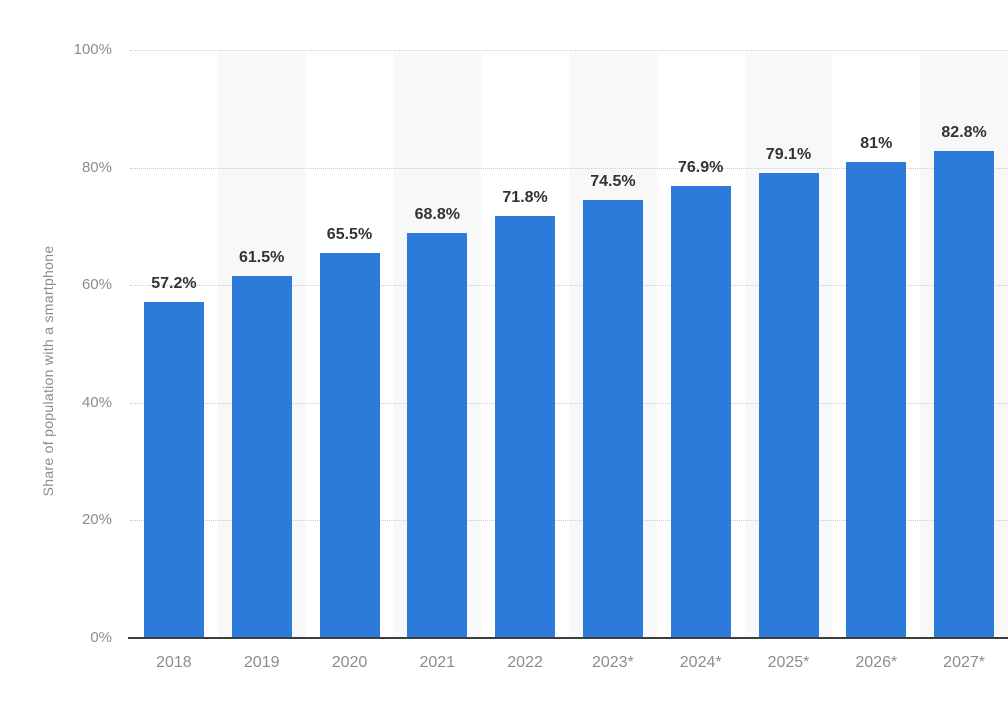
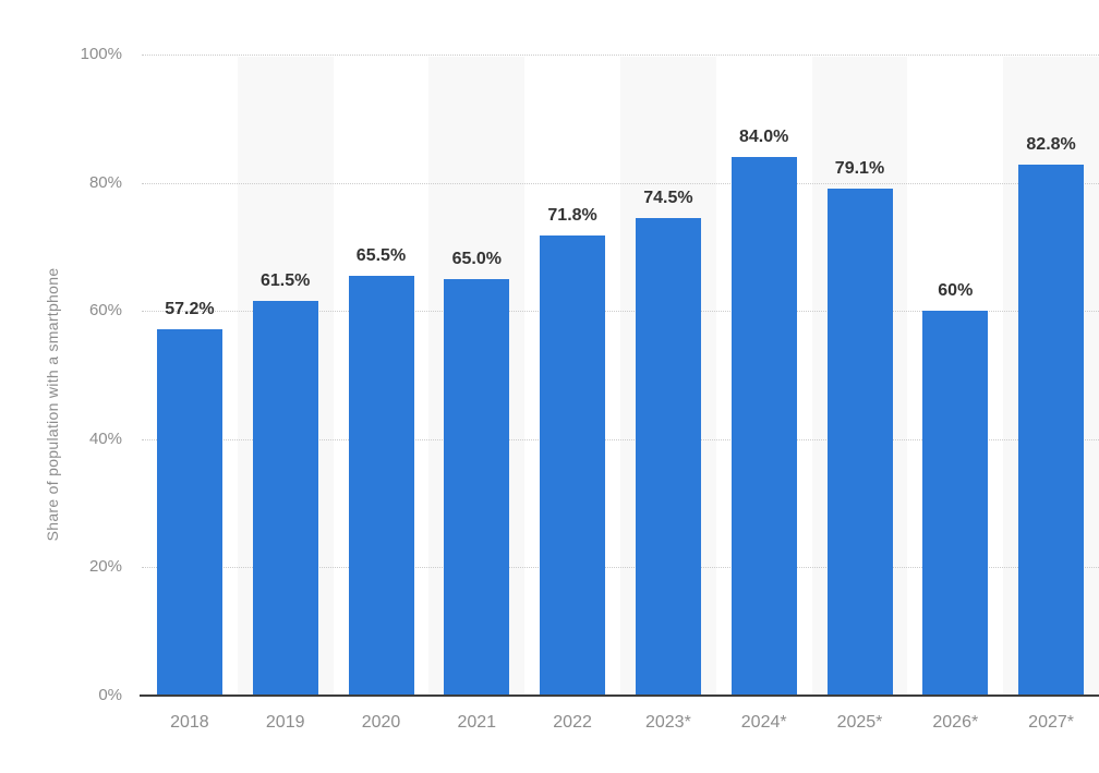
2021: 68.8% -> 65.0%
2024*: 76.9% -> 84.0%
2026*: 81% -> 60%
